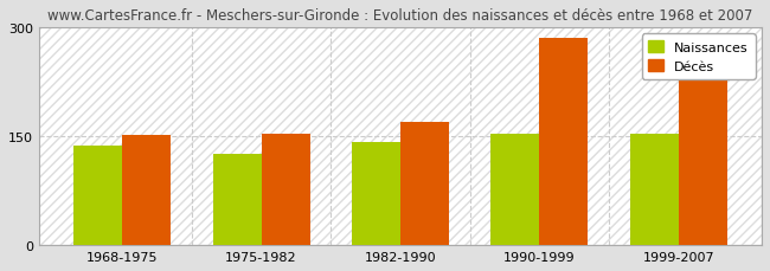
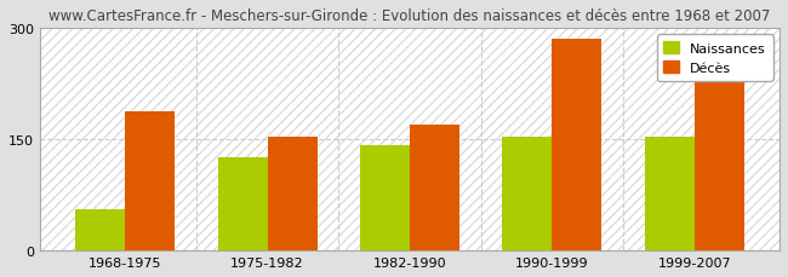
Naissances/1968-1975: 137 -> 56
Décès/1968-1975: 151 -> 188
